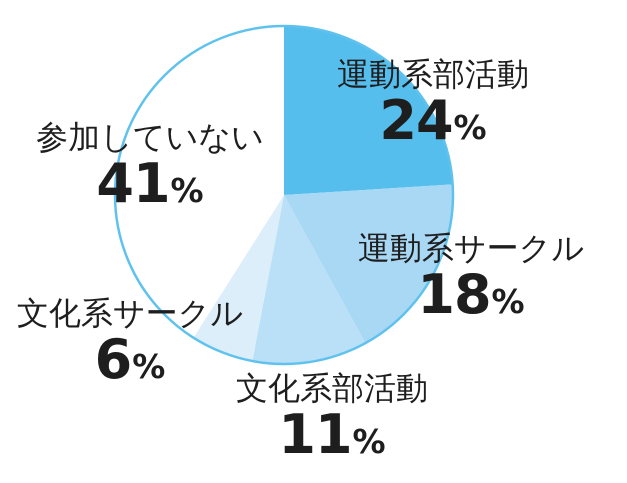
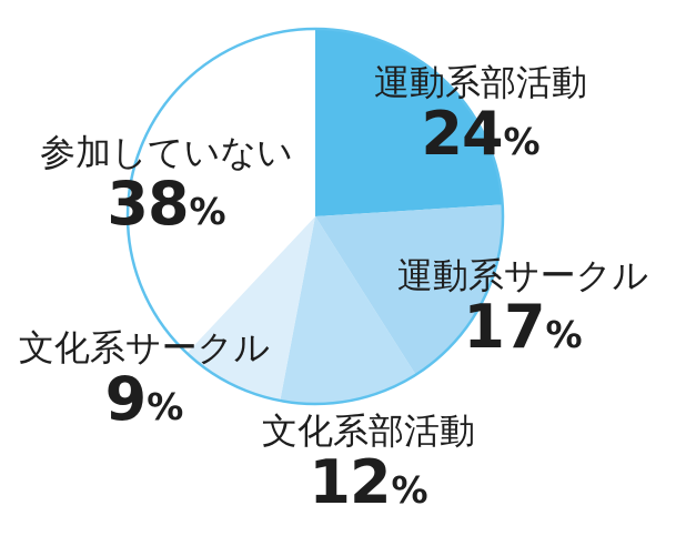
運動系サークル: 18 -> 17
文化系部活動: 11 -> 12
文化系サークル: 6 -> 9
参加していない: 41 -> 38
